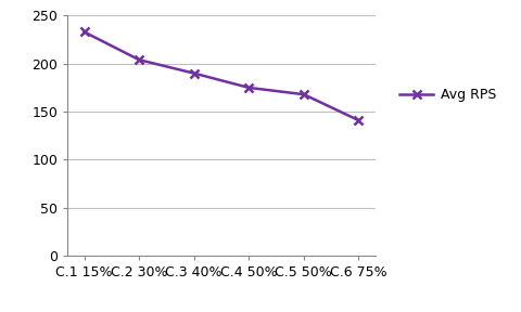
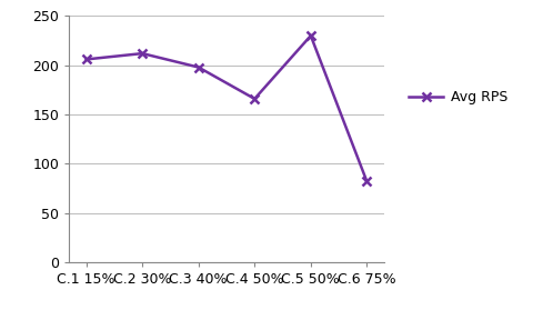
C.1 15%: 233 -> 206
C.2 30%: 204 -> 212
C.3 40%: 190 -> 198
C.4 50%: 175 -> 166
C.5 50%: 168 -> 230
C.6 75%: 141 -> 82
